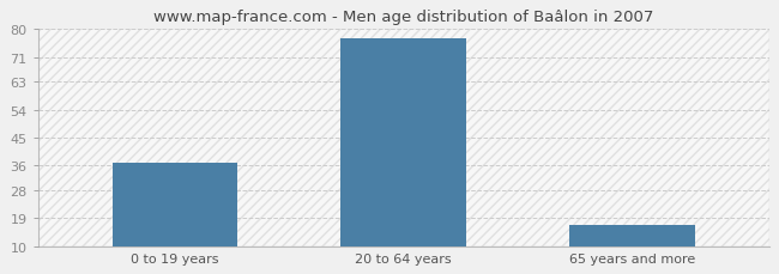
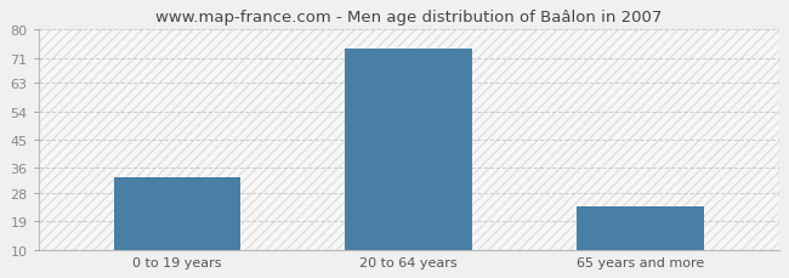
0 to 19 years: 37 -> 33
20 to 64 years: 77 -> 74
65 years and more: 17 -> 24
